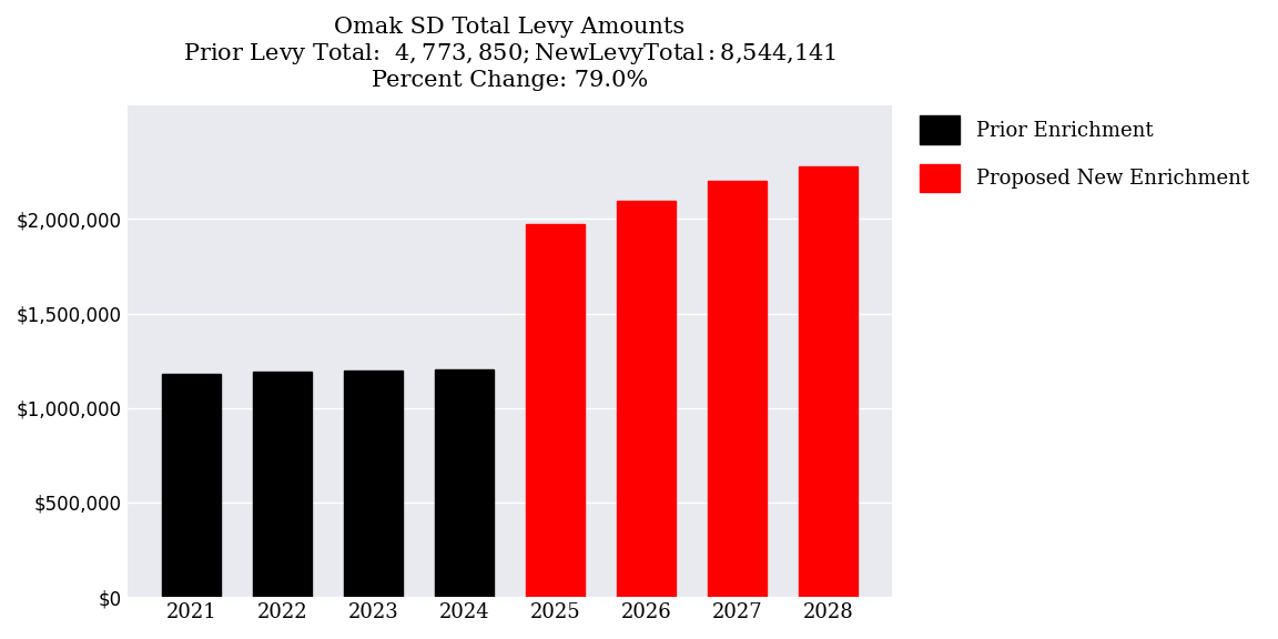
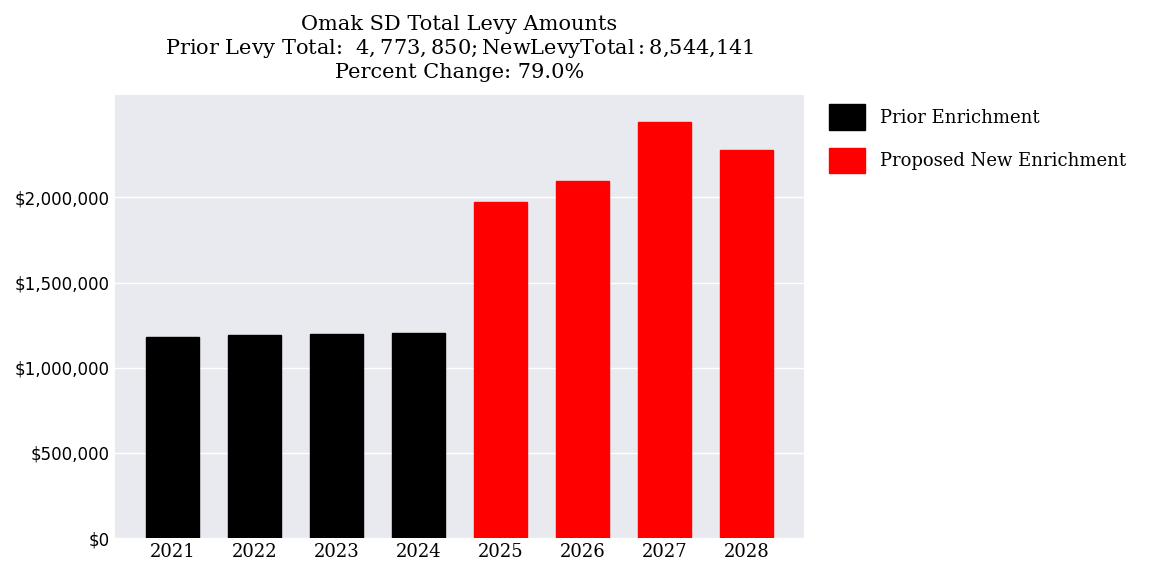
2027: $2,200,000 -> $2,440,000
